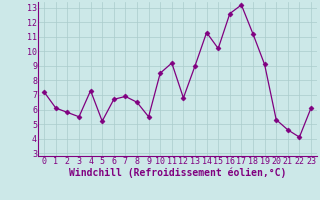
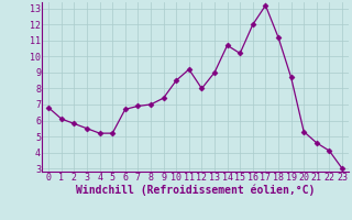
0: 7.2 -> 6.8
4: 7.3 -> 5.2
8: 6.5 -> 7.0
9: 5.5 -> 7.4
12: 6.8 -> 8.0
14: 11.3 -> 10.7
16: 12.6 -> 12.0
19: 9.1 -> 8.7
23: 6.1 -> 3.0
